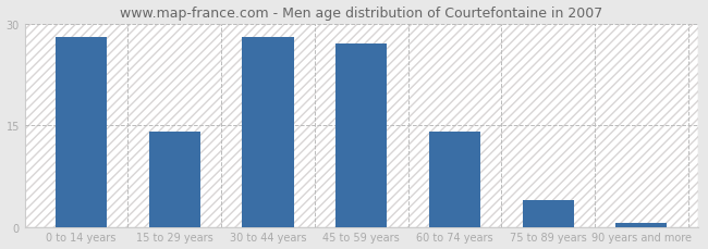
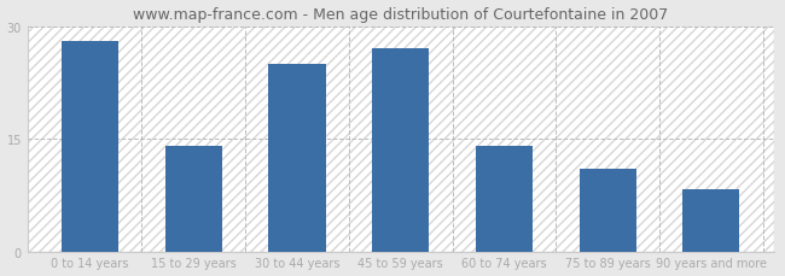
30 to 44 years: 28.0 -> 25.0
75 to 89 years: 4.0 -> 11.0
90 years and more: 0.5 -> 8.2
